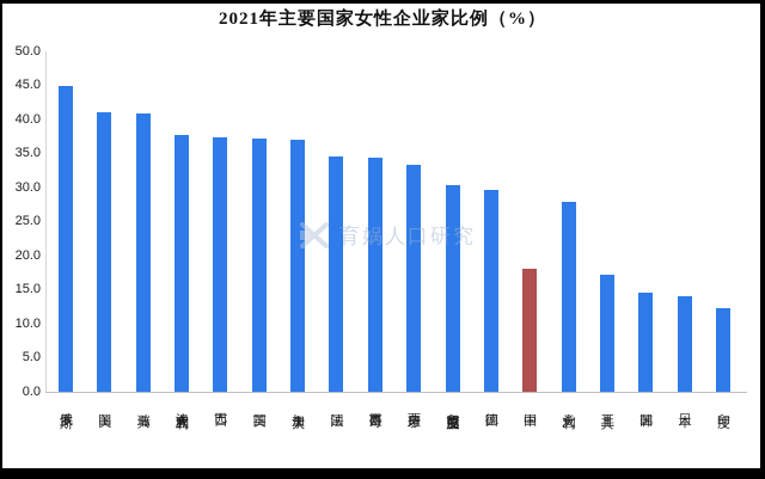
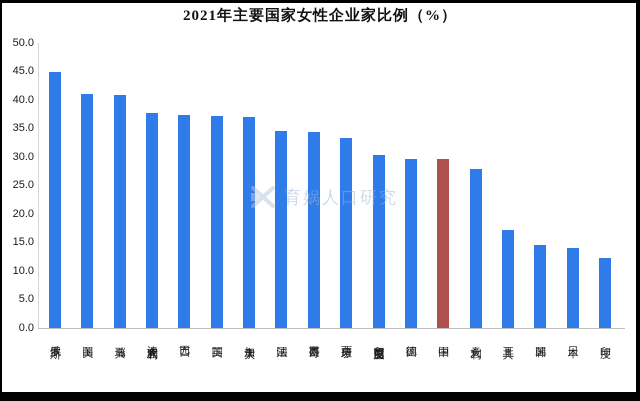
中国: 18 -> 30
